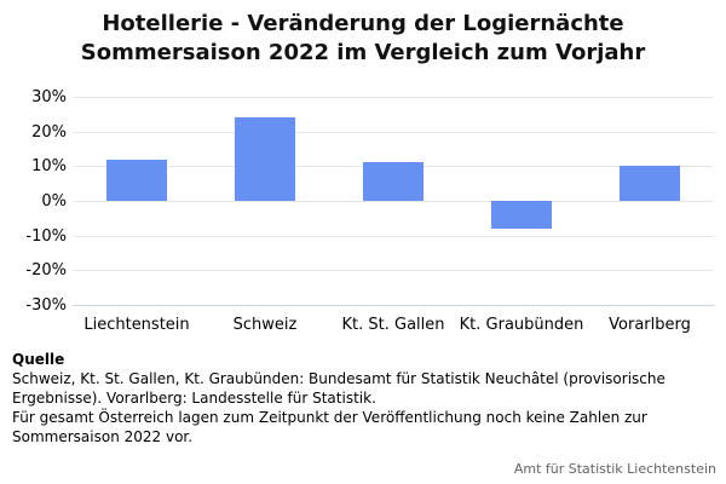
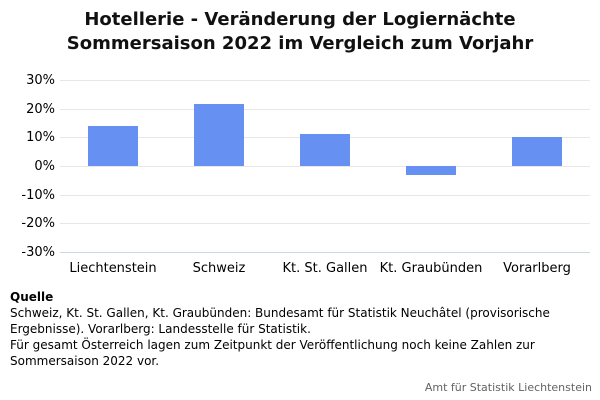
Liechtenstein: 12% -> 14%
Schweiz: 24% -> 22%
Kt. Graubünden: -8% -> -3%
